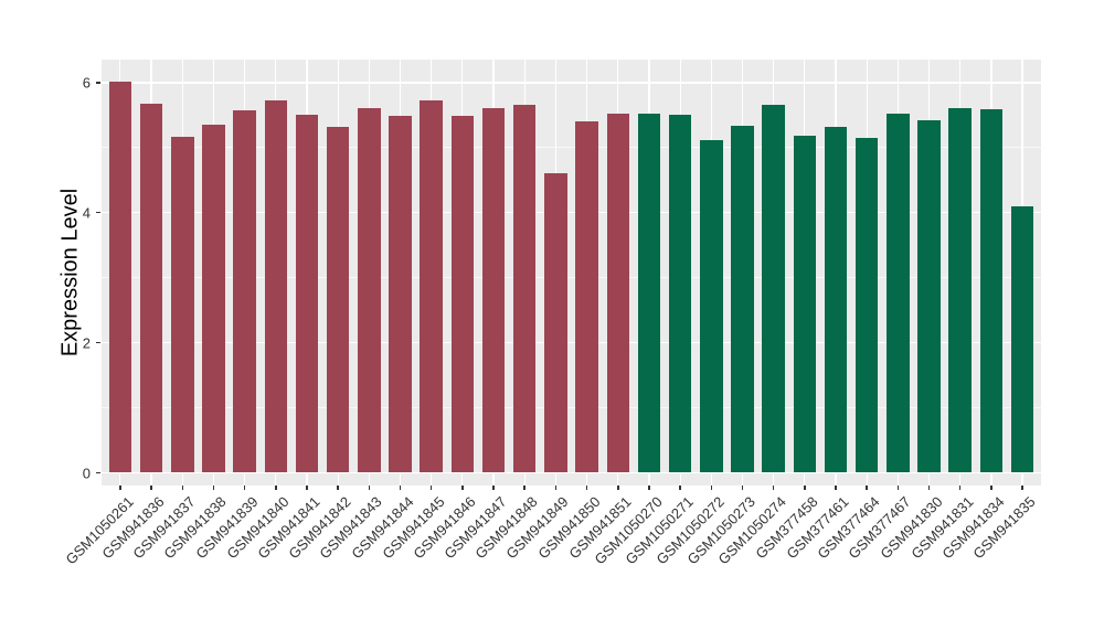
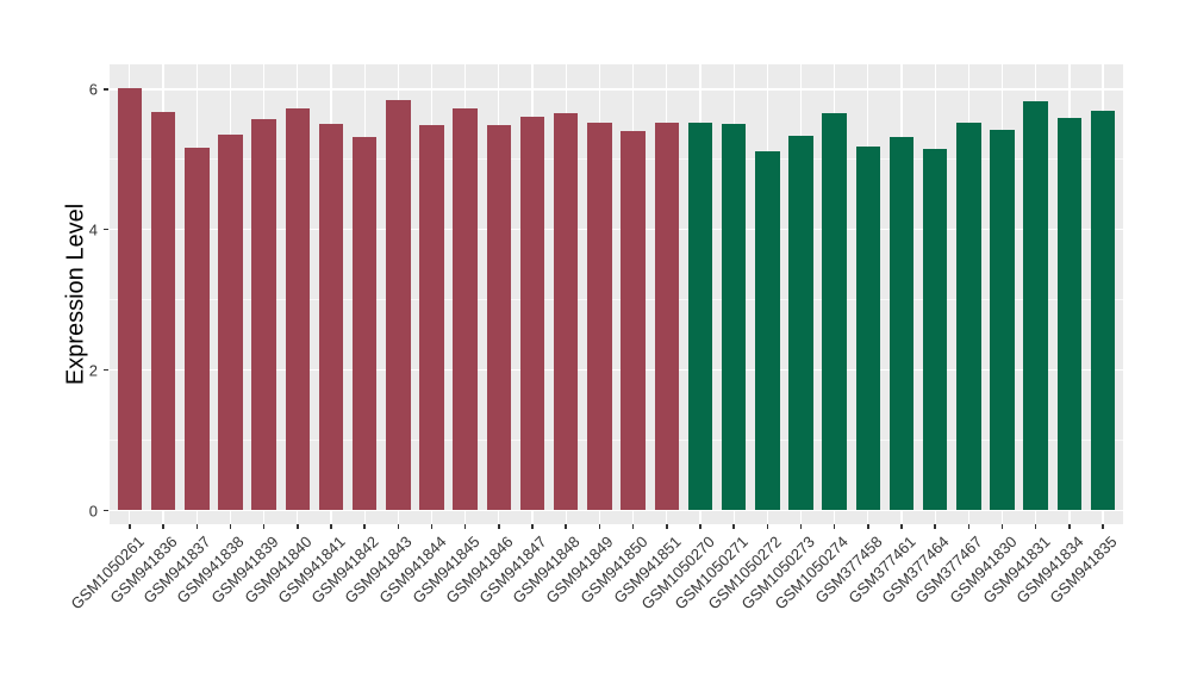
GSM941843: 5.6 -> 5.8
GSM941849: 4.6 -> 5.5
GSM941831: 5.6 -> 5.8
GSM941835: 4.1 -> 5.7
